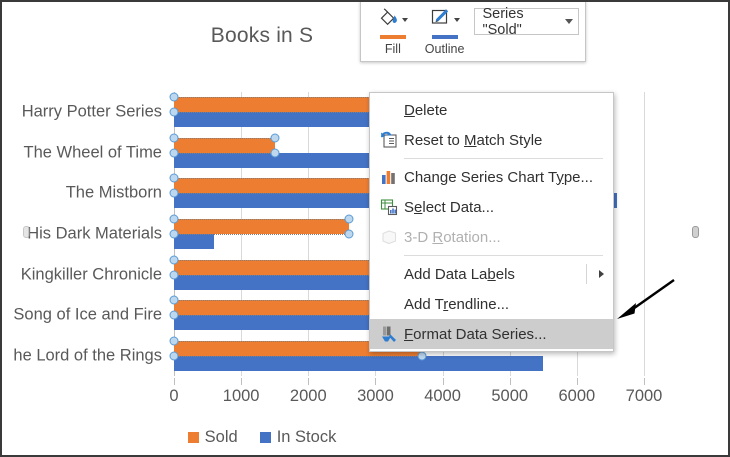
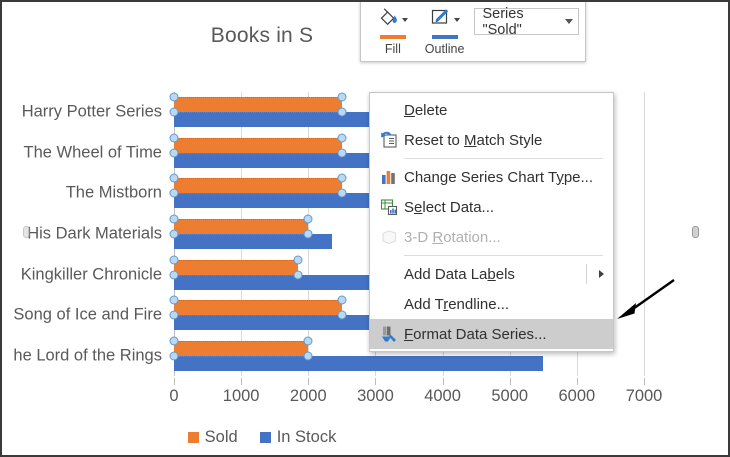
Sold/Harry Potter Series: 3100 -> 2500
Sold/The Wheel of Time: 1500 -> 2500
Sold/The Mistborn: 3900 -> 2500
In Stock/The Mistborn: 6600 -> 6300
Sold/His Dark Materials: 2600 -> 2000
In Stock/His Dark Materials: 600 -> 2400
Sold/Kingkiller Chronicle: 3800 -> 1800
In Stock/Kingkiller Chronicle: 6500 -> 6200
Sold/Song of Ice and Fire: 3400 -> 2500
Sold/he Lord of the Rings: 3700 -> 2000
